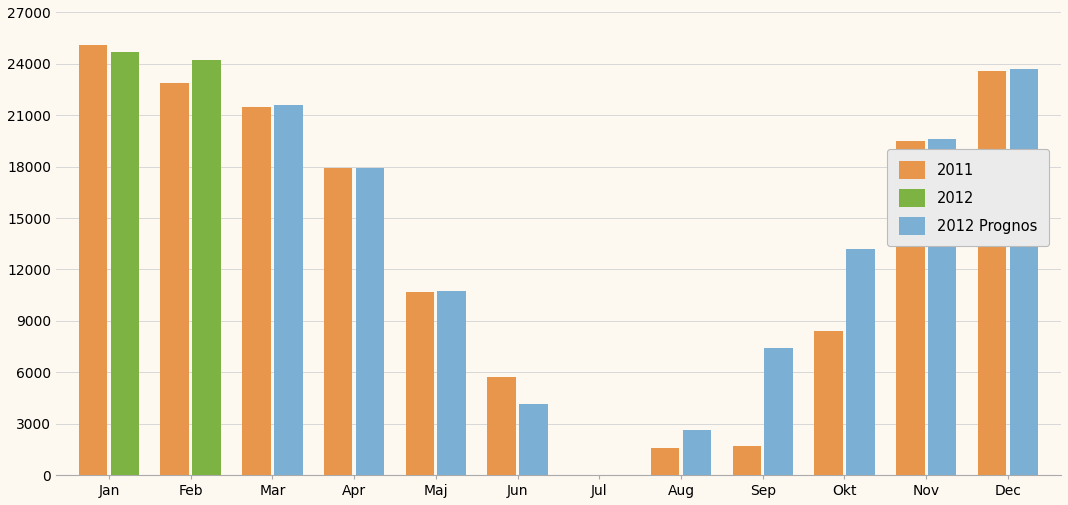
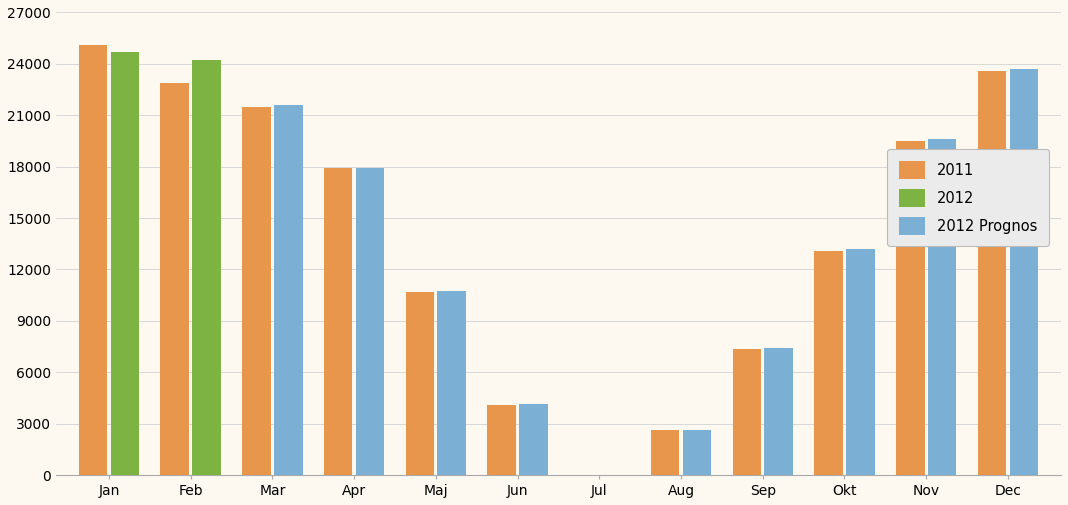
2011/Jun: 5700 -> 4100
2011/Aug: 1600 -> 2600
2011/Sep: 1700 -> 7400
2011/Okt: 8400 -> 13100
